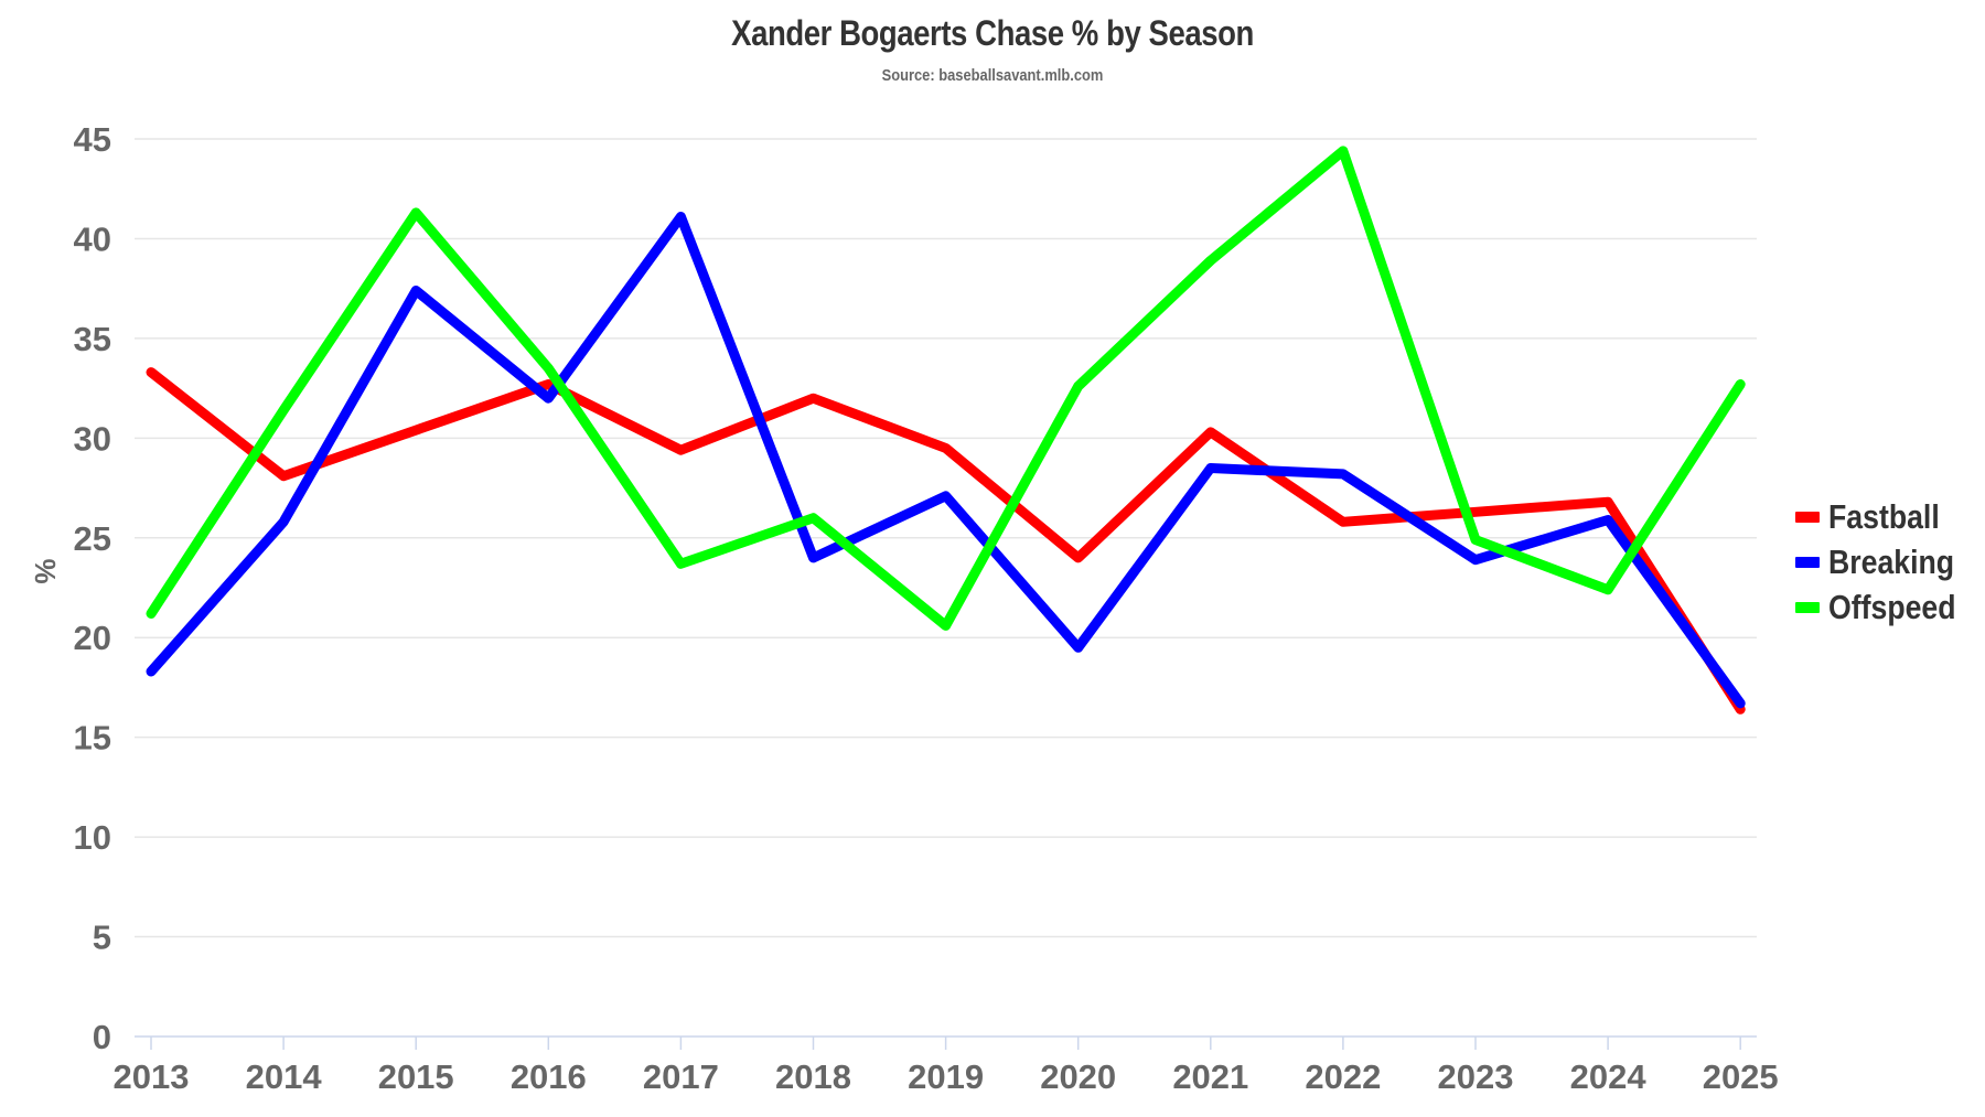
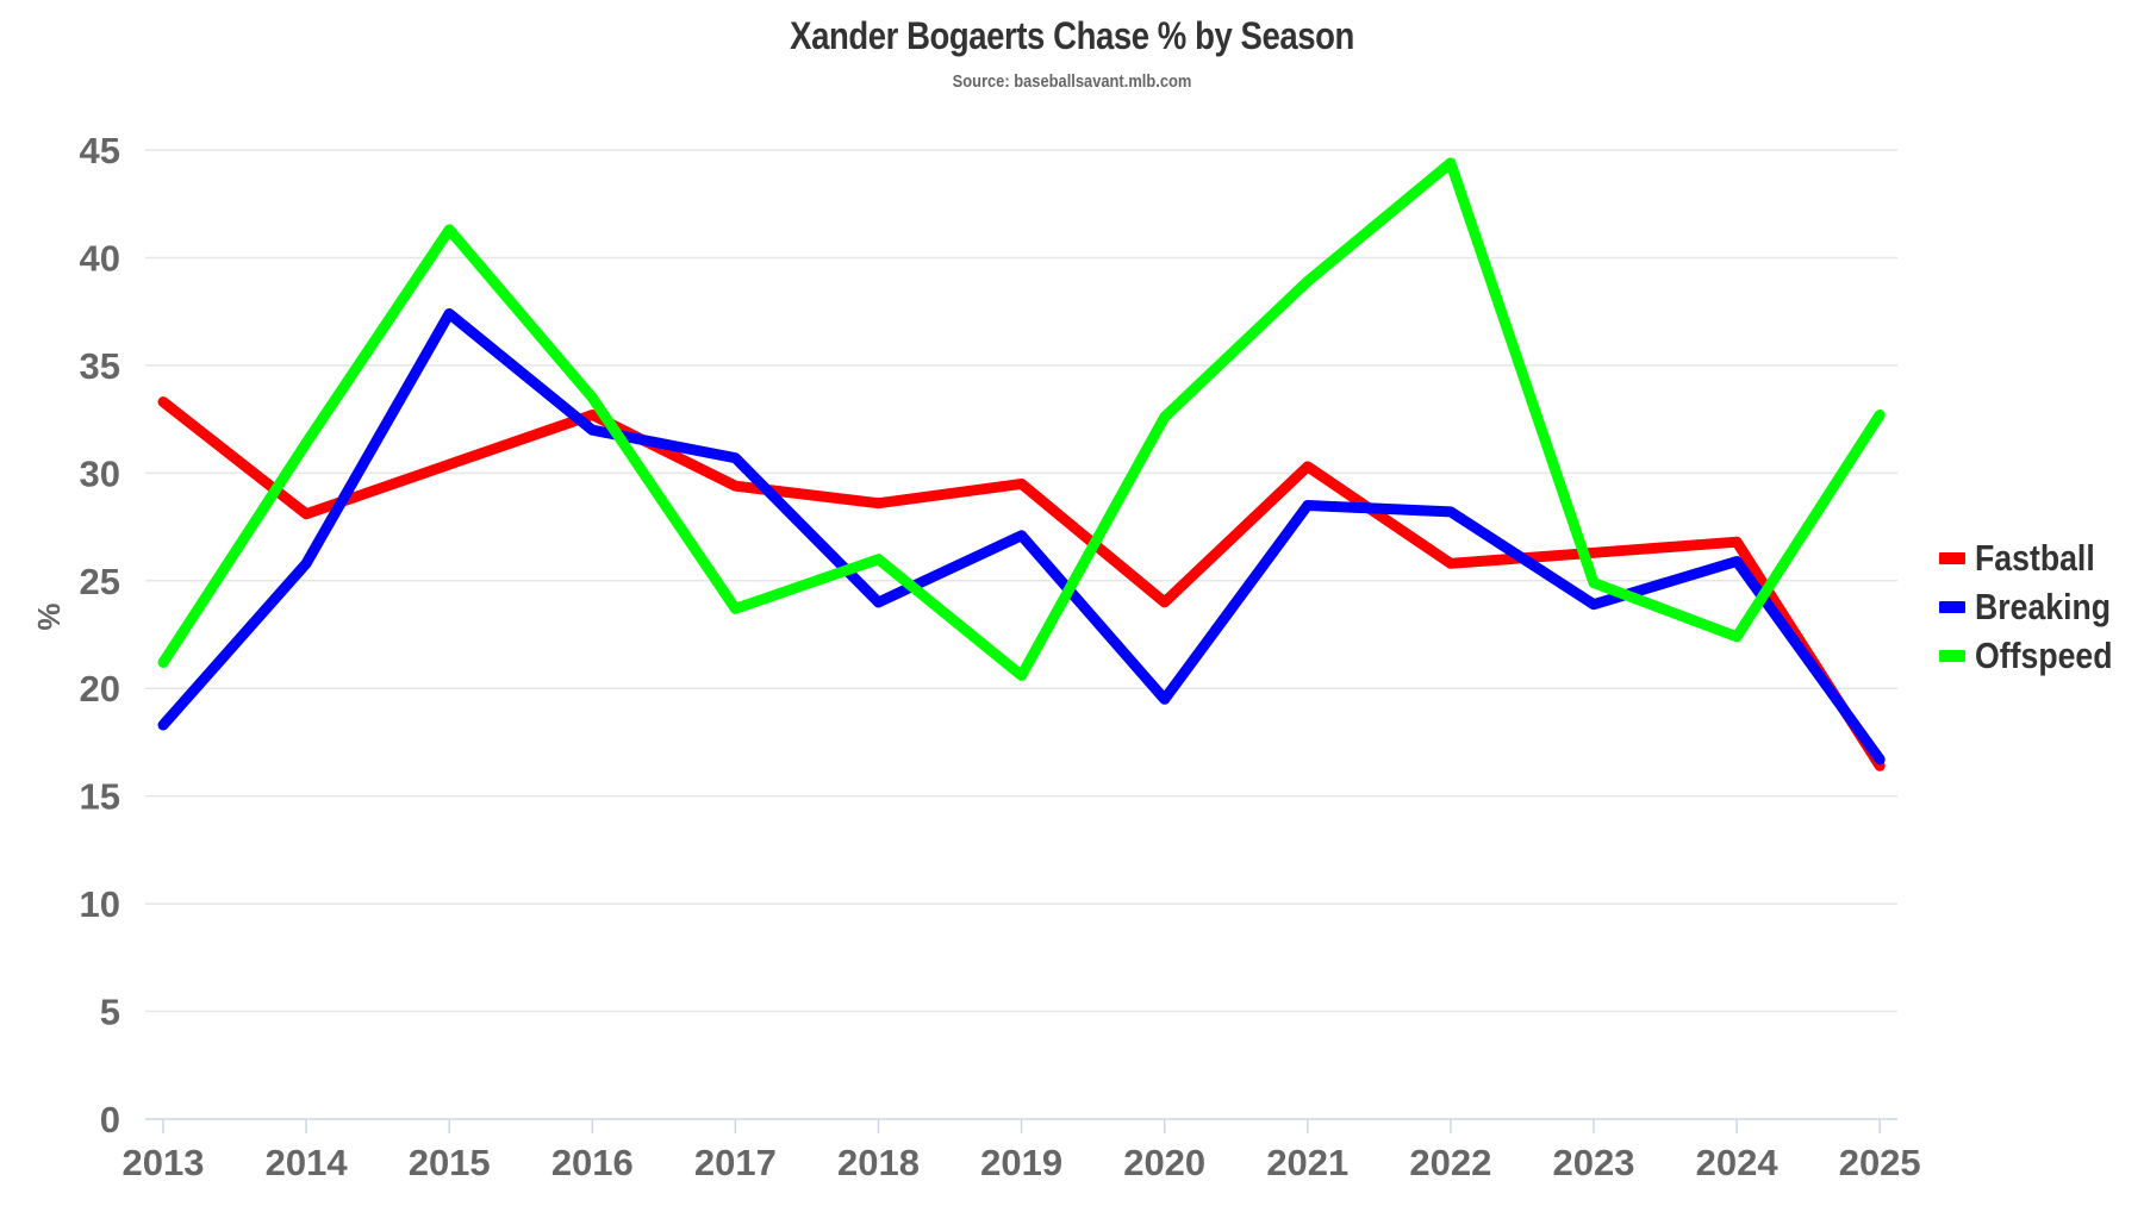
Breaking/2017: 41.1 -> 30.7
Fastball/2018: 32.0 -> 28.6
